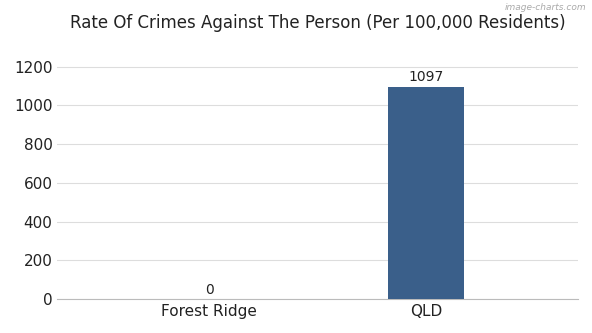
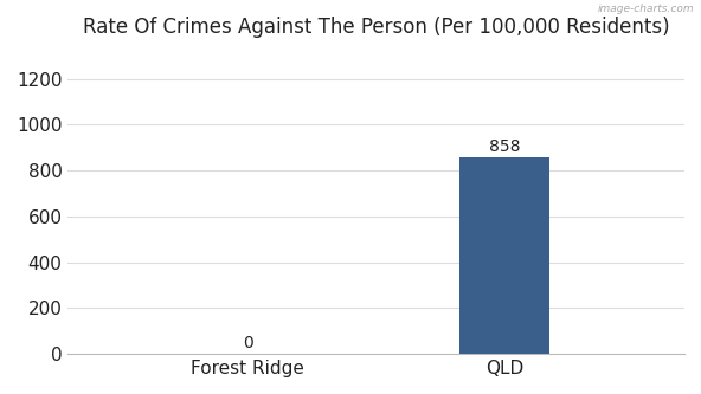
QLD: 1097 -> 858
